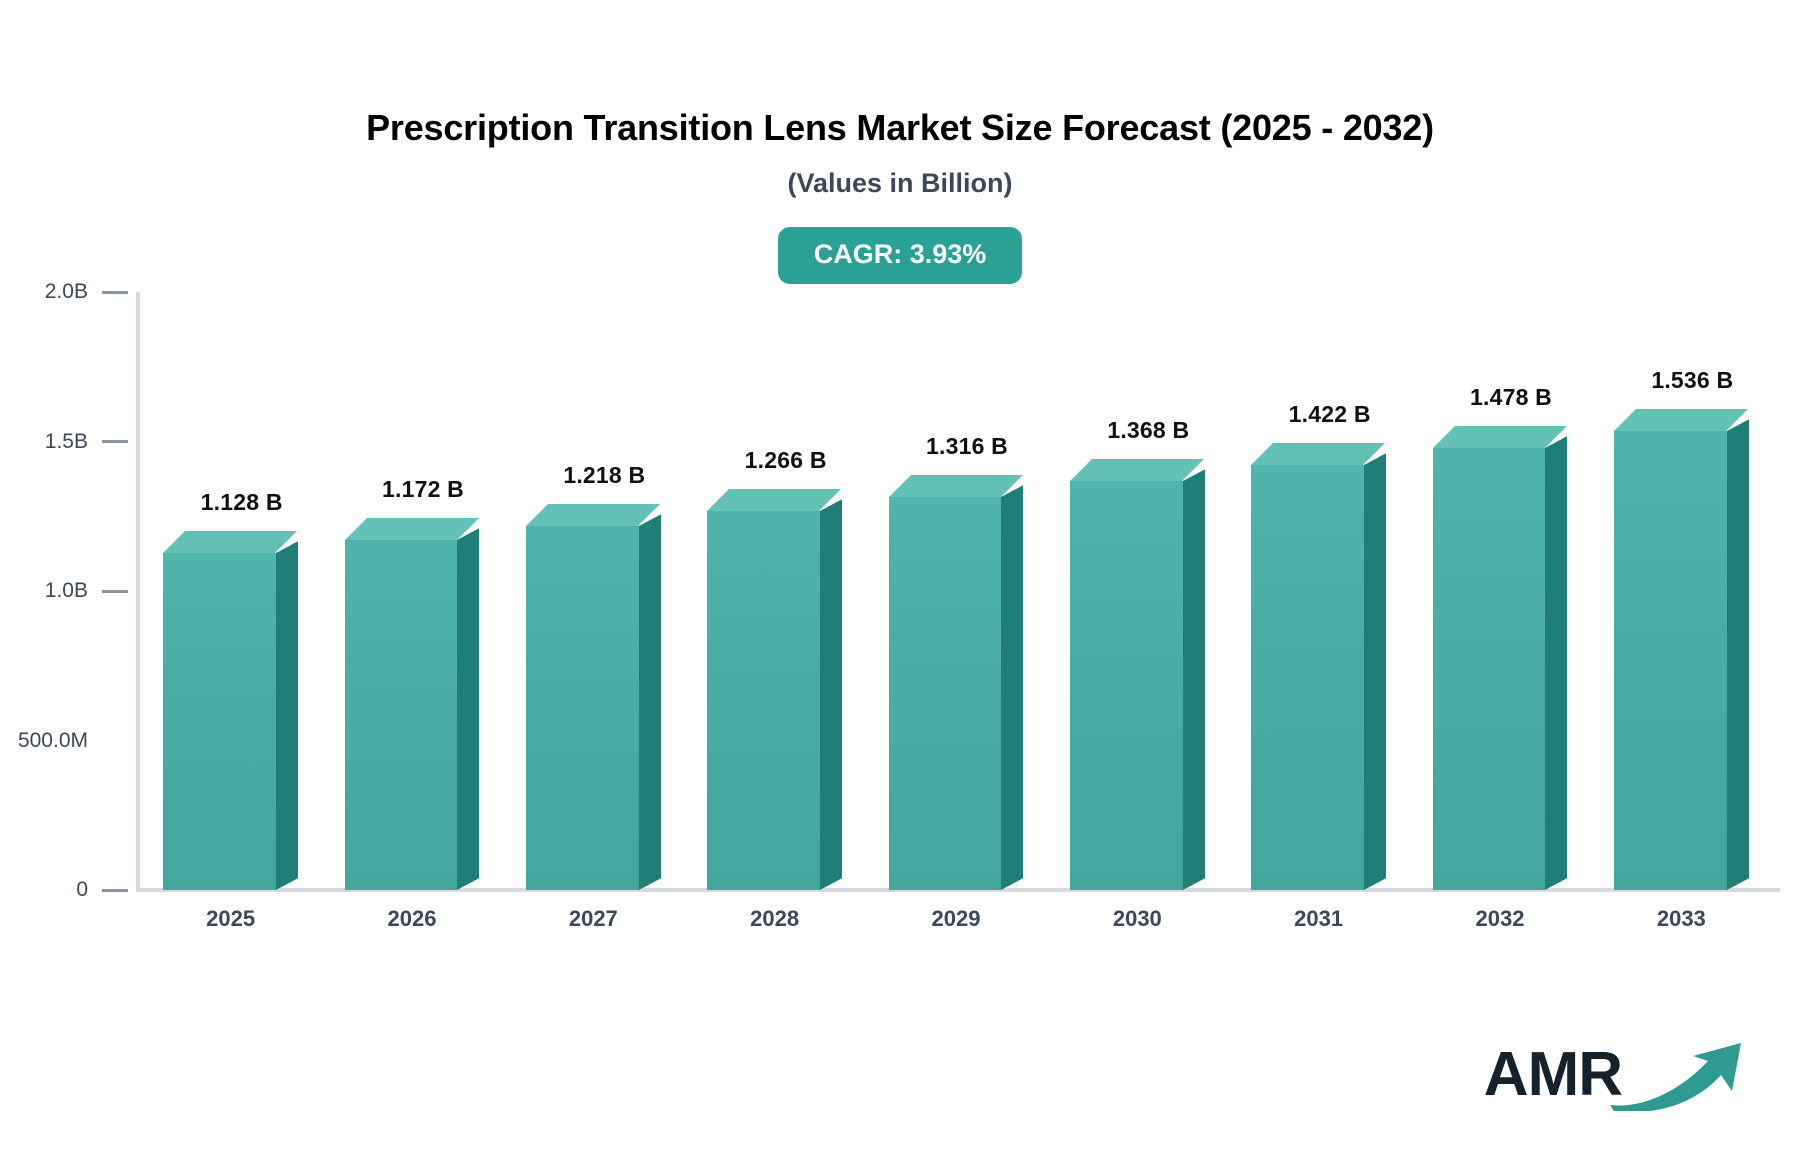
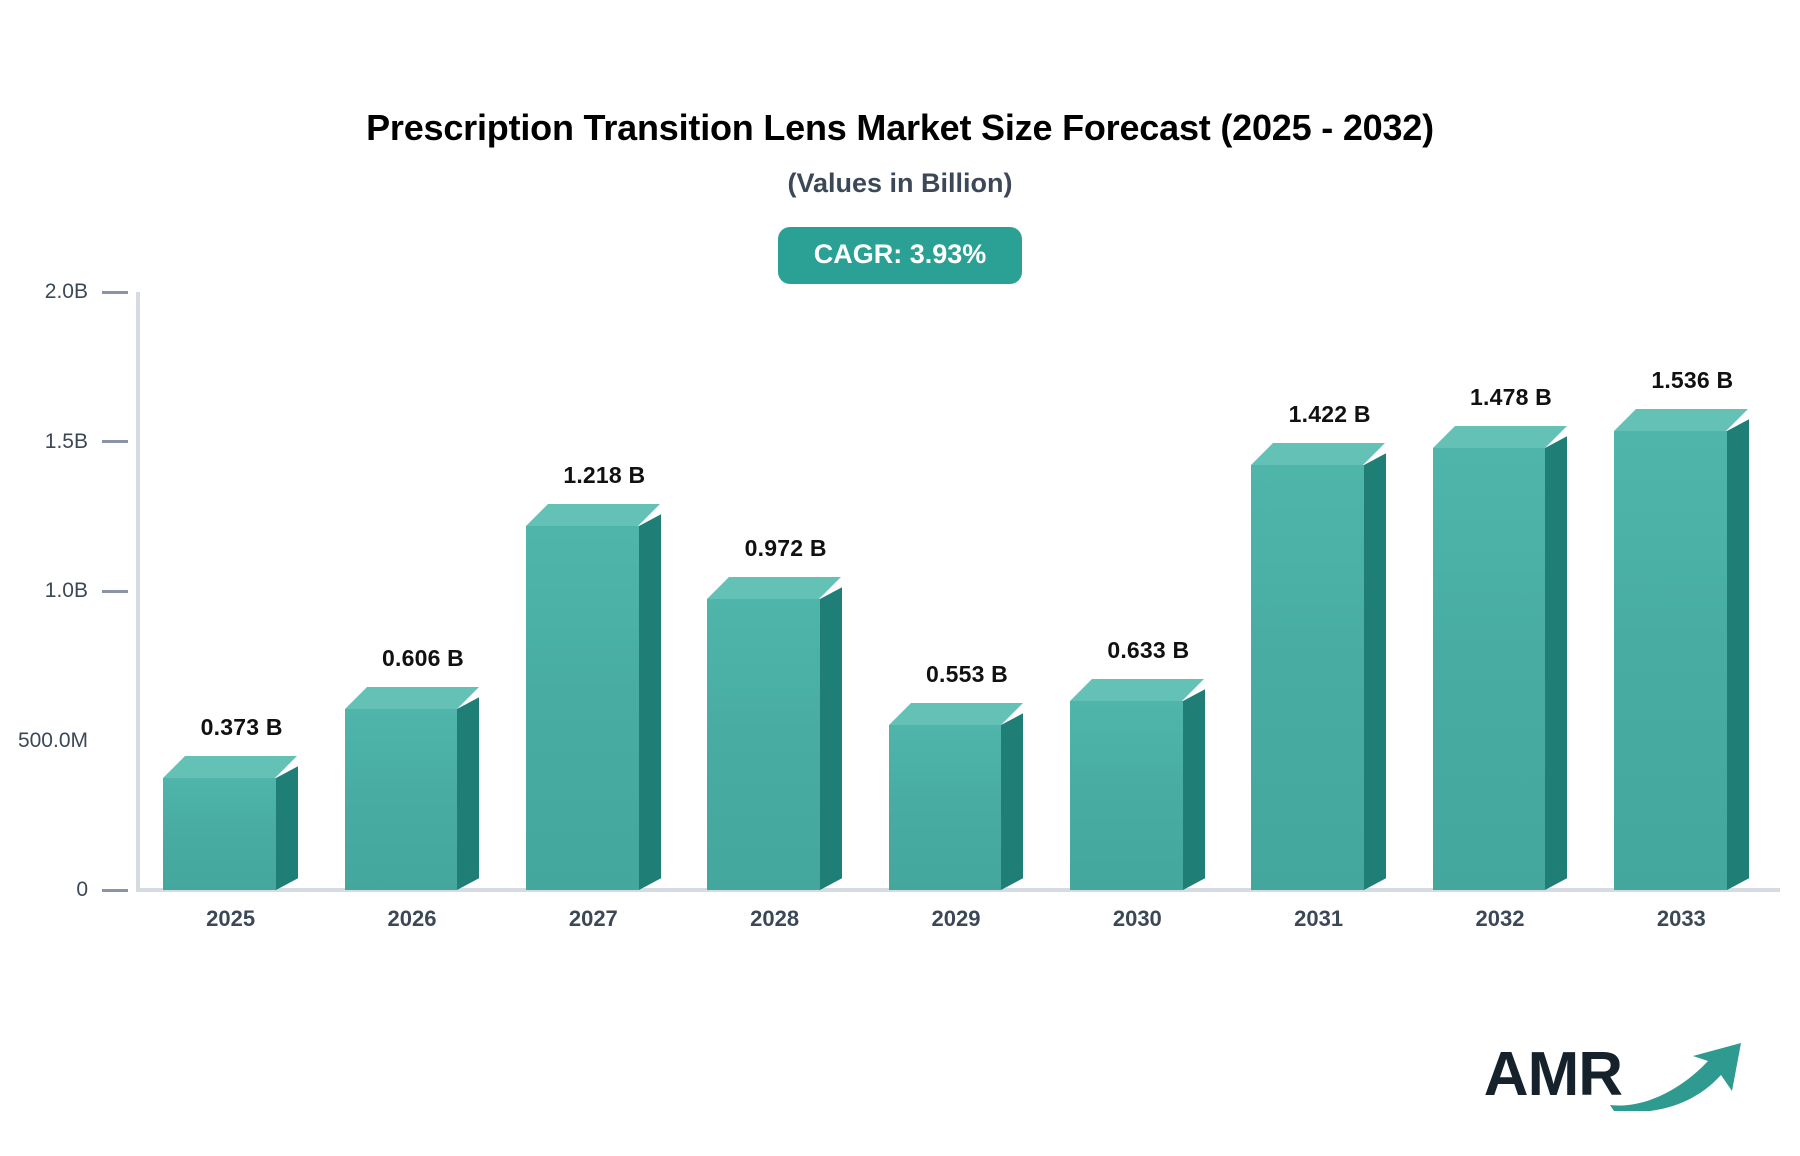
2025: 1.128 -> 0.373
2026: 1.172 -> 0.606
2028: 1.266 -> 0.972
2029: 1.316 -> 0.553
2030: 1.368 -> 0.633
